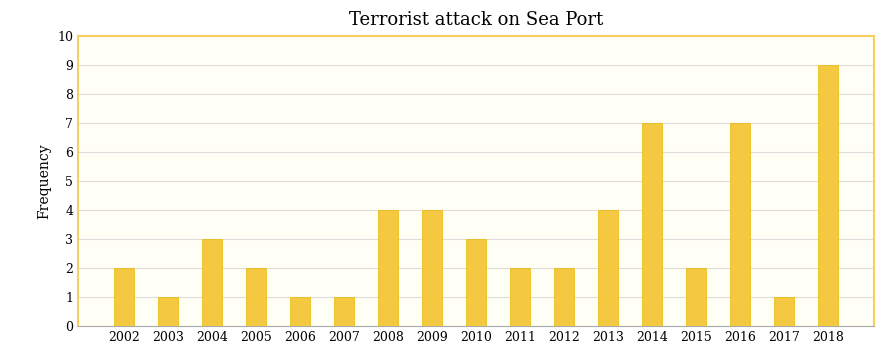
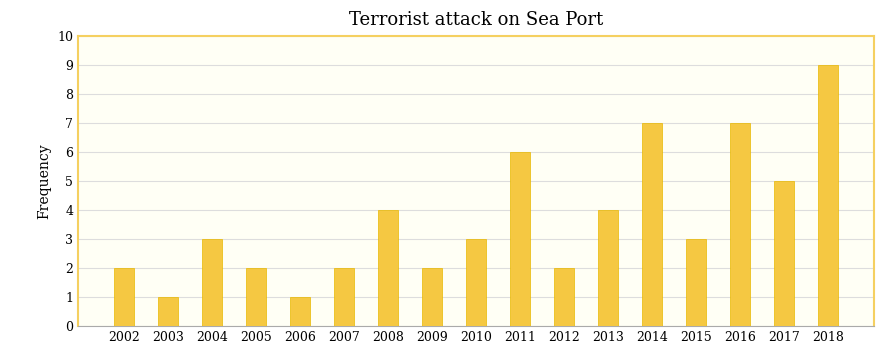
2007: 1 -> 2
2009: 4 -> 2
2011: 2 -> 6
2015: 2 -> 3
2017: 1 -> 5
